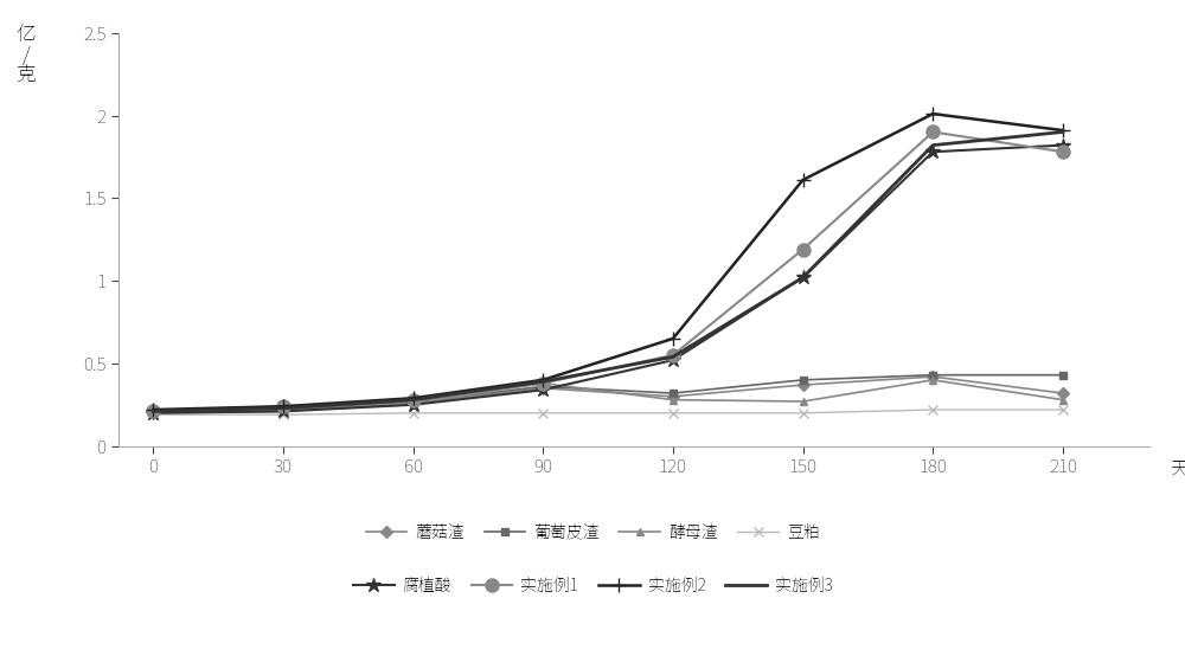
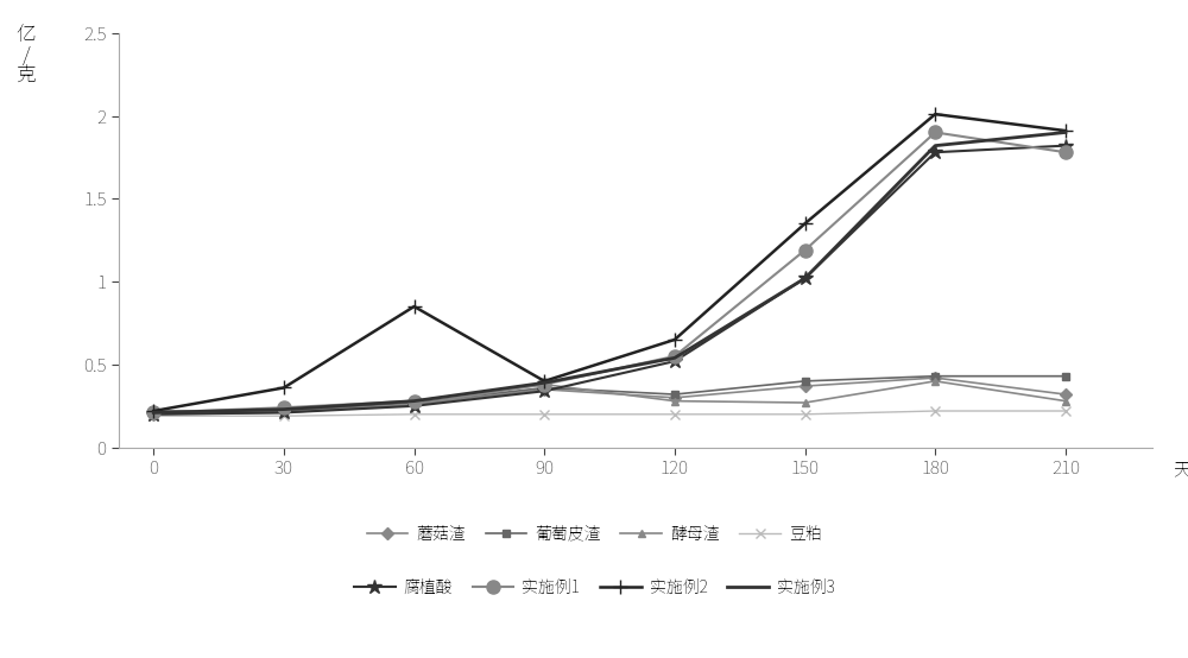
实施例2/30: 0.24 -> 0.36
实施例2/60: 0.29 -> 0.85
实施例2/150: 1.61 -> 1.35
